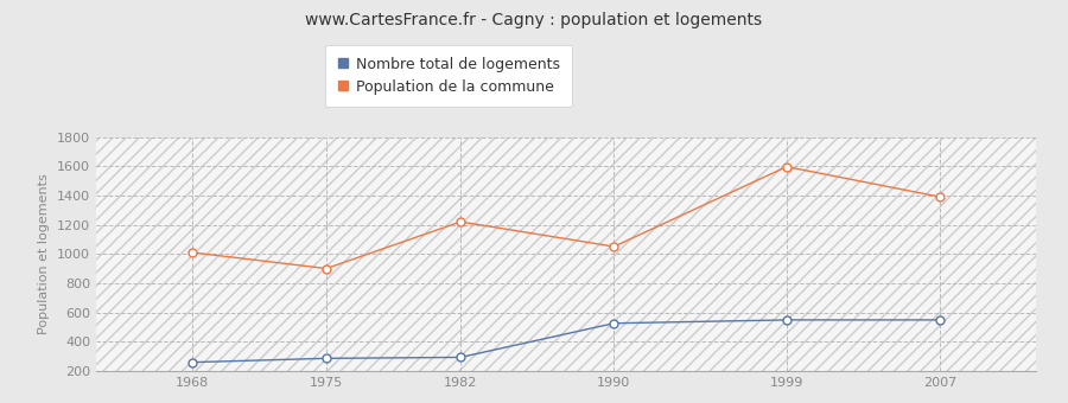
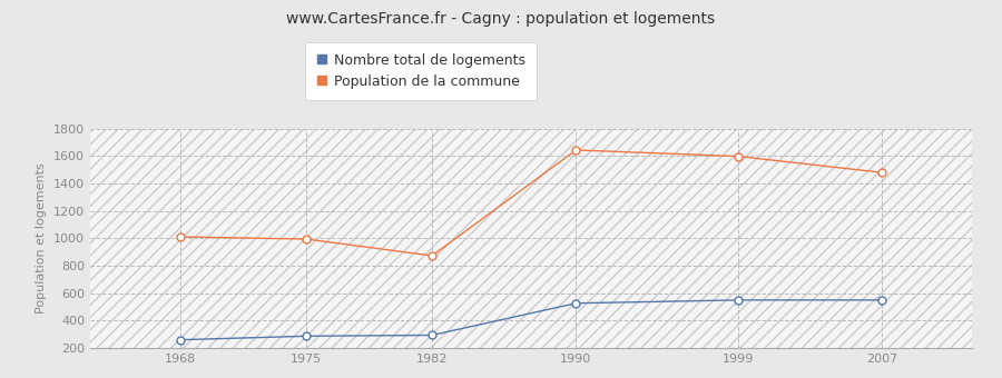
Population de la commune/1975: 900 -> 990
Population de la commune/1982: 1220 -> 870
Population de la commune/1990: 1050 -> 1640
Population de la commune/2007: 1390 -> 1480
